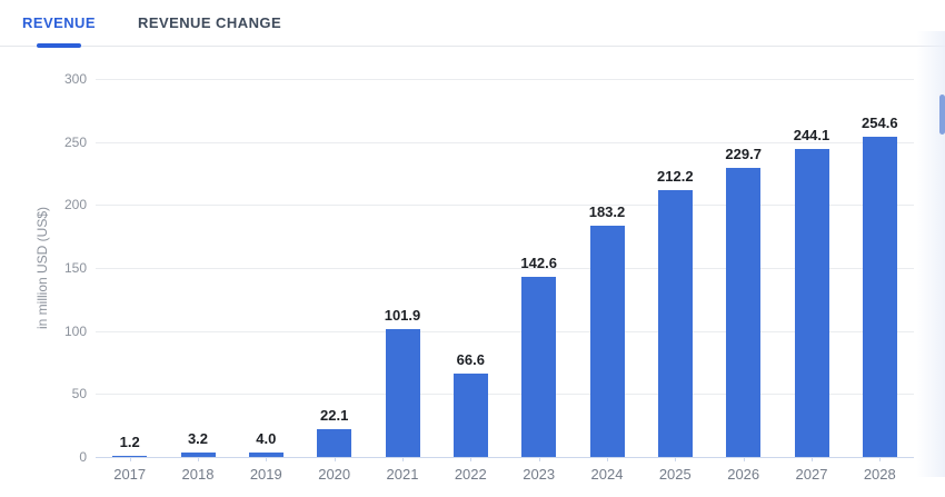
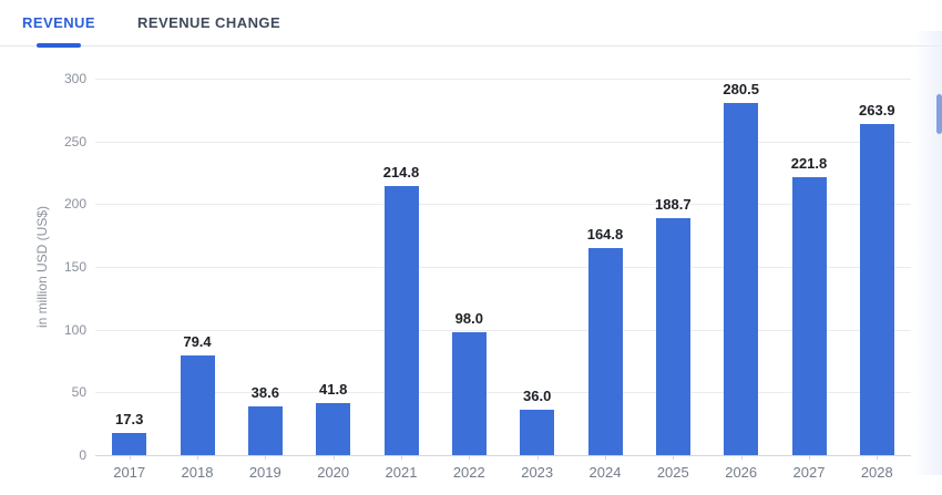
2017: 1.2 -> 17.3
2018: 3.2 -> 79.4
2019: 4.0 -> 38.6
2020: 22.1 -> 41.8
2021: 101.9 -> 214.8
2022: 66.6 -> 98.0
2023: 142.6 -> 36.0
2024: 183.2 -> 164.8
2025: 212.2 -> 188.7
2026: 229.7 -> 280.5
2027: 244.1 -> 221.8
2028: 254.6 -> 263.9
